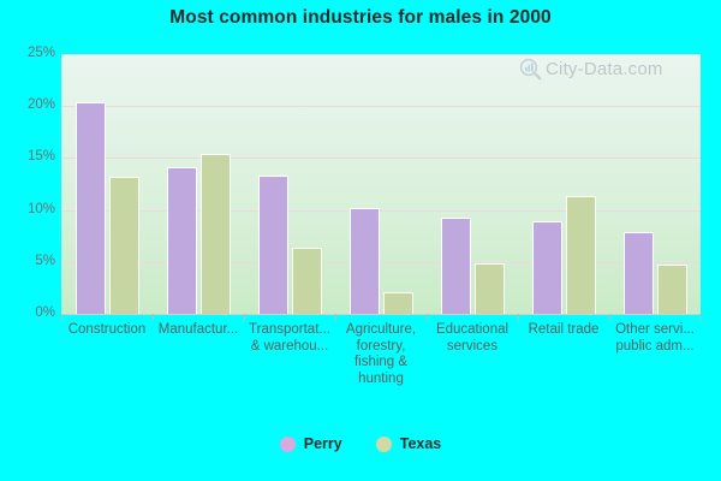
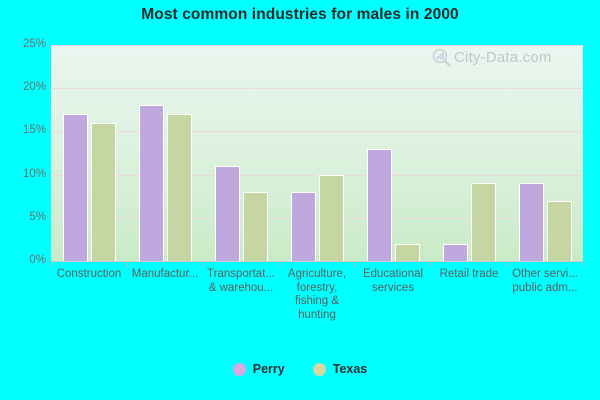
Perry/Construction: 20% -> 17%
Texas/Construction: 13% -> 16%
Perry/Manufactur...: 14% -> 18%
Texas/Manufactur...: 15% -> 17%
Perry/Transportat... & warehou...: 13% -> 11%
Texas/Transportat... & warehou...: 6% -> 8%
Perry/Agriculture, forestry, fishing & hunting: 10% -> 8%
Texas/Agriculture, forestry, fishing & hunting: 2% -> 10%
Perry/Educational services: 9% -> 13%
Texas/Educational services: 5% -> 2%
Perry/Retail trade: 9% -> 2%
Texas/Retail trade: 11% -> 9%
Perry/Other servi... public adm...: 8% -> 9%
Texas/Other servi... public adm...: 5% -> 7%
